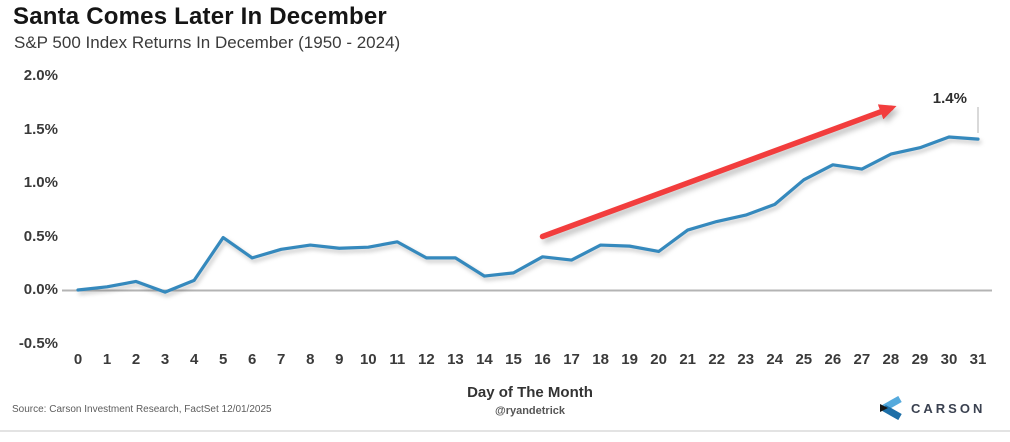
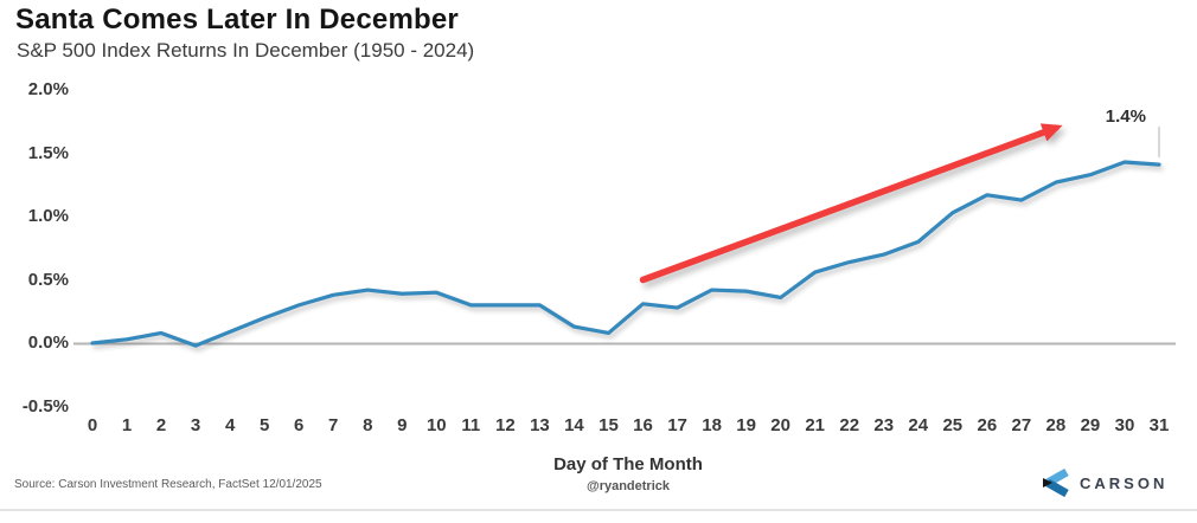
5: 0.49% -> 0.20%
11: 0.45% -> 0.30%
15: 0.16% -> 0.08%
